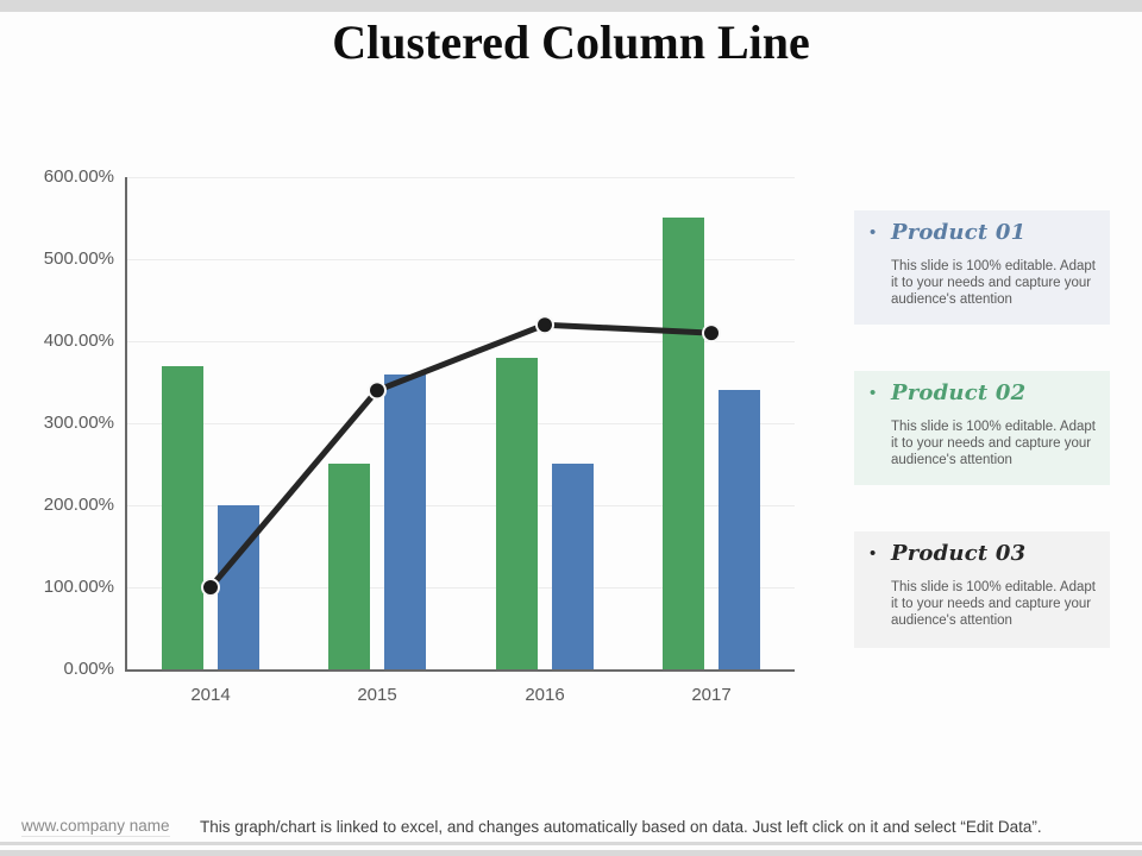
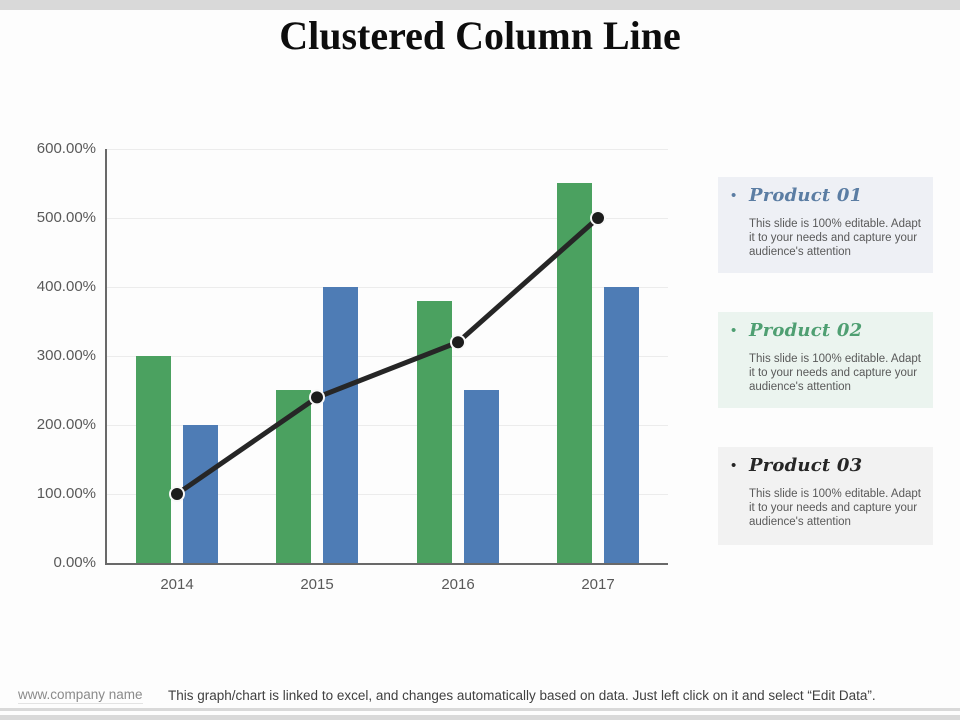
Product 01/2014: 370% -> 300%
Product 02/2015: 360% -> 400%
Product 03/2015: 340% -> 240%
Product 03/2016: 420% -> 320%
Product 02/2017: 340% -> 400%
Product 03/2017: 410% -> 500%
